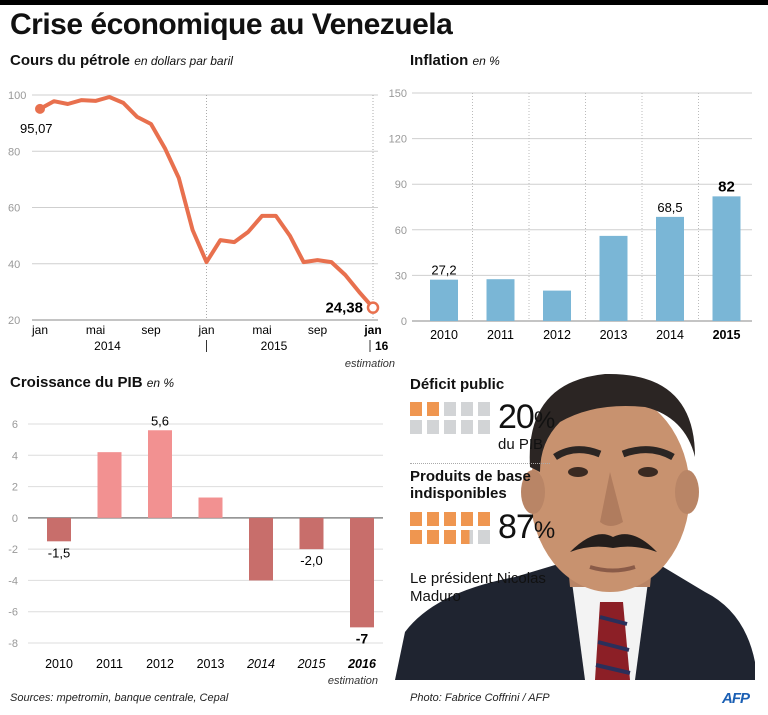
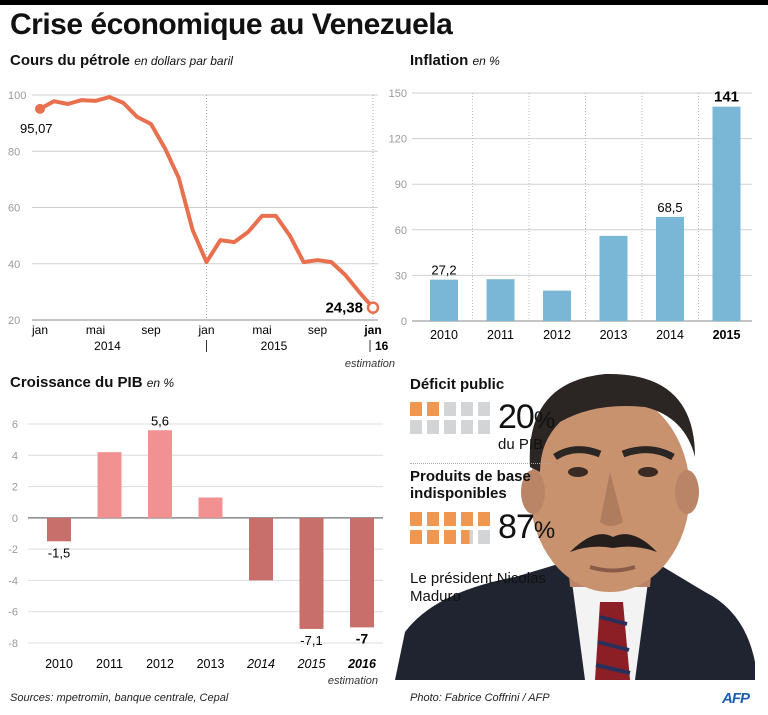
Inflation/2015: 82 -> 141
Croissance du PIB/2015: -2,0 -> -7,1
